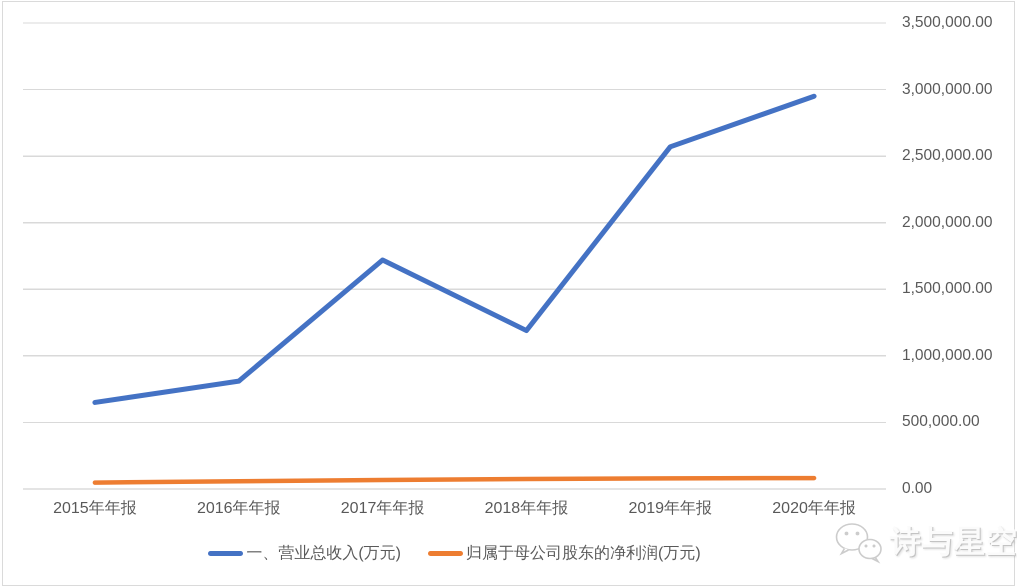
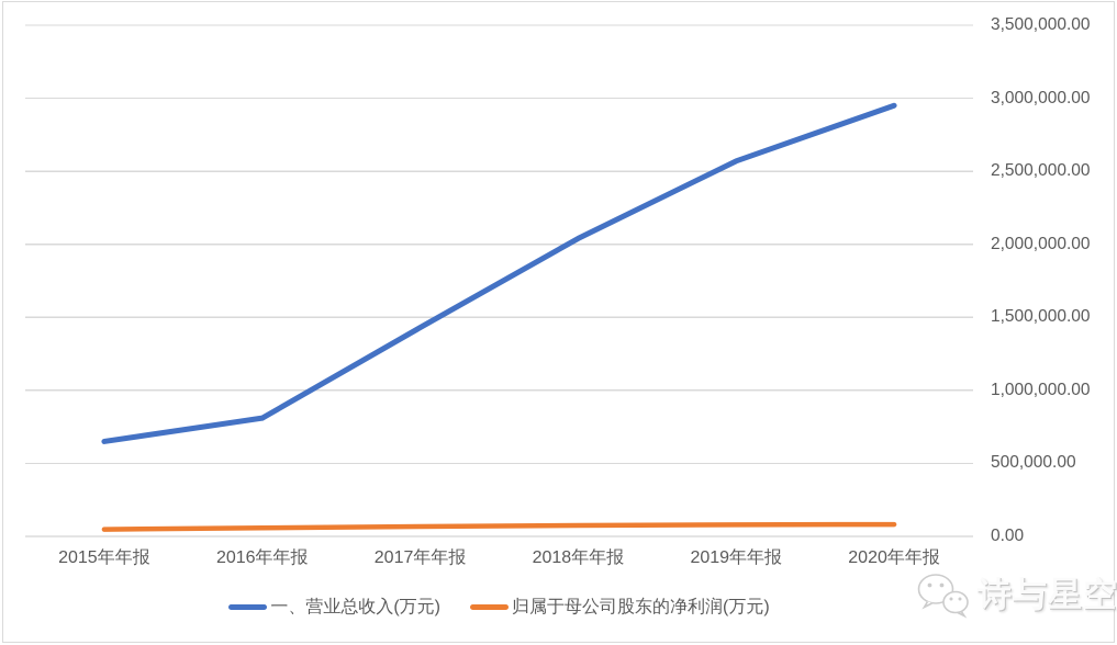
一、营业总收入(万元)/2017年年报: 1720000 -> 1430000
一、营业总收入(万元)/2018年年报: 1190000 -> 2040000
